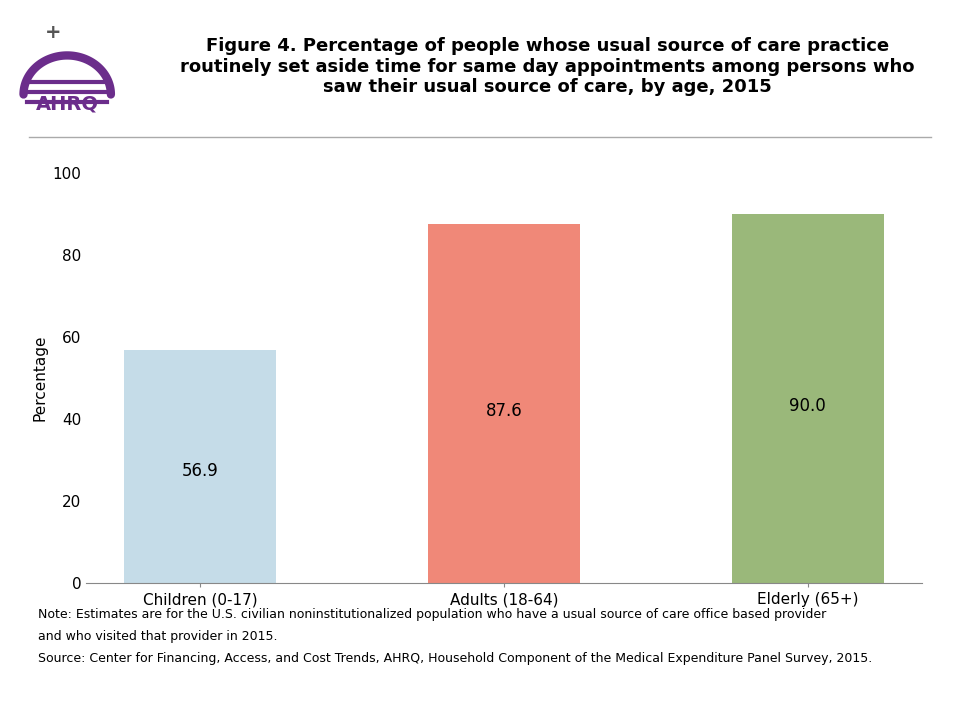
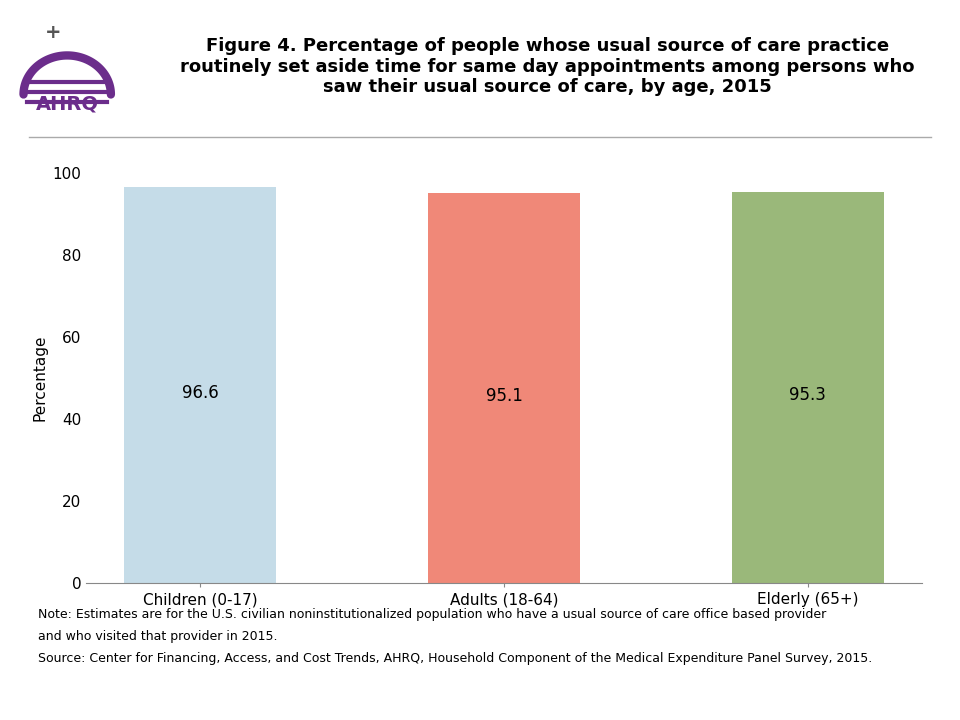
Children (0-17): 56.9 -> 96.6
Adults (18-64): 87.6 -> 95.1
Elderly (65+): 90.0 -> 95.3
